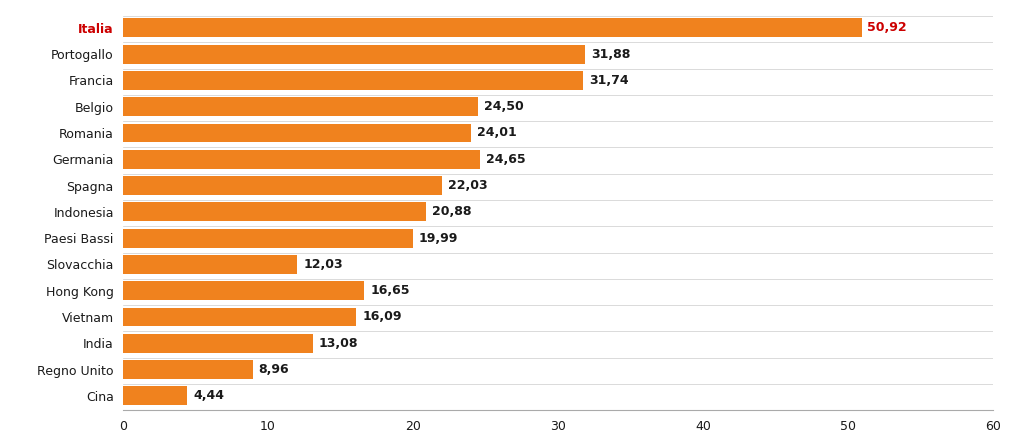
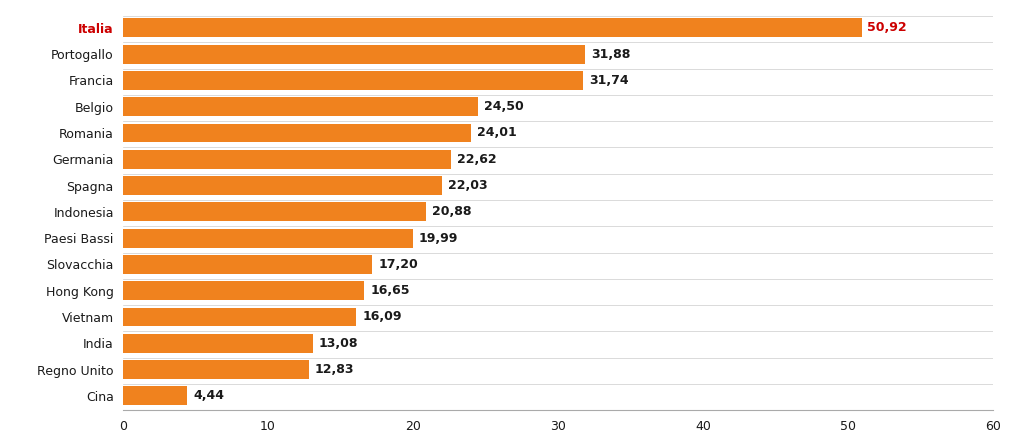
Germania: 24,65 -> 22,62
Slovacchia: 12,03 -> 17,20
Regno Unito: 8,96 -> 12,83
